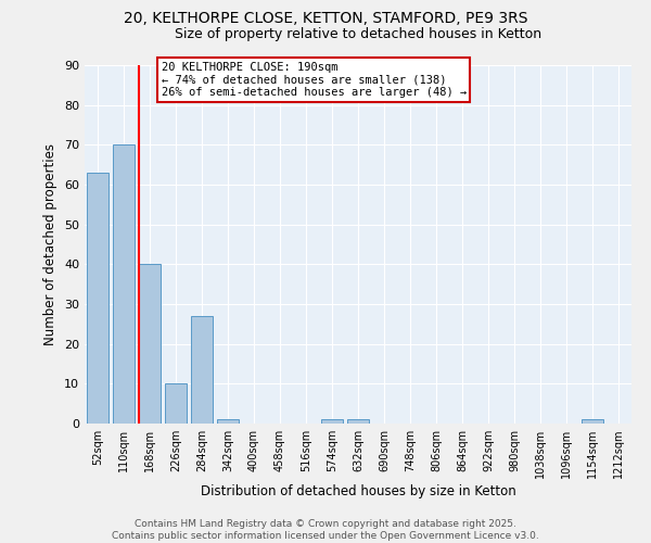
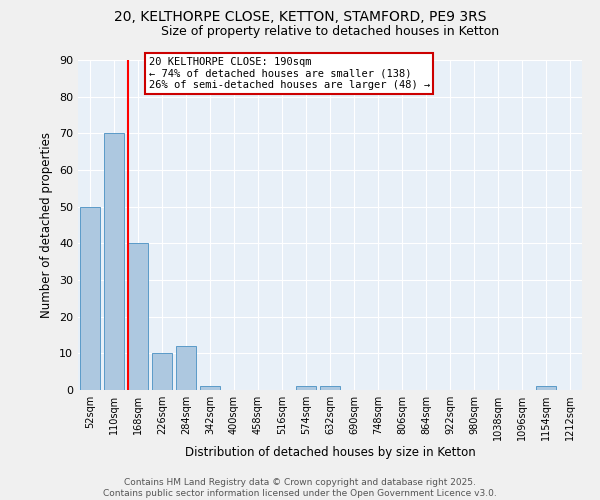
52sqm: 63 -> 50
284sqm: 27 -> 12
